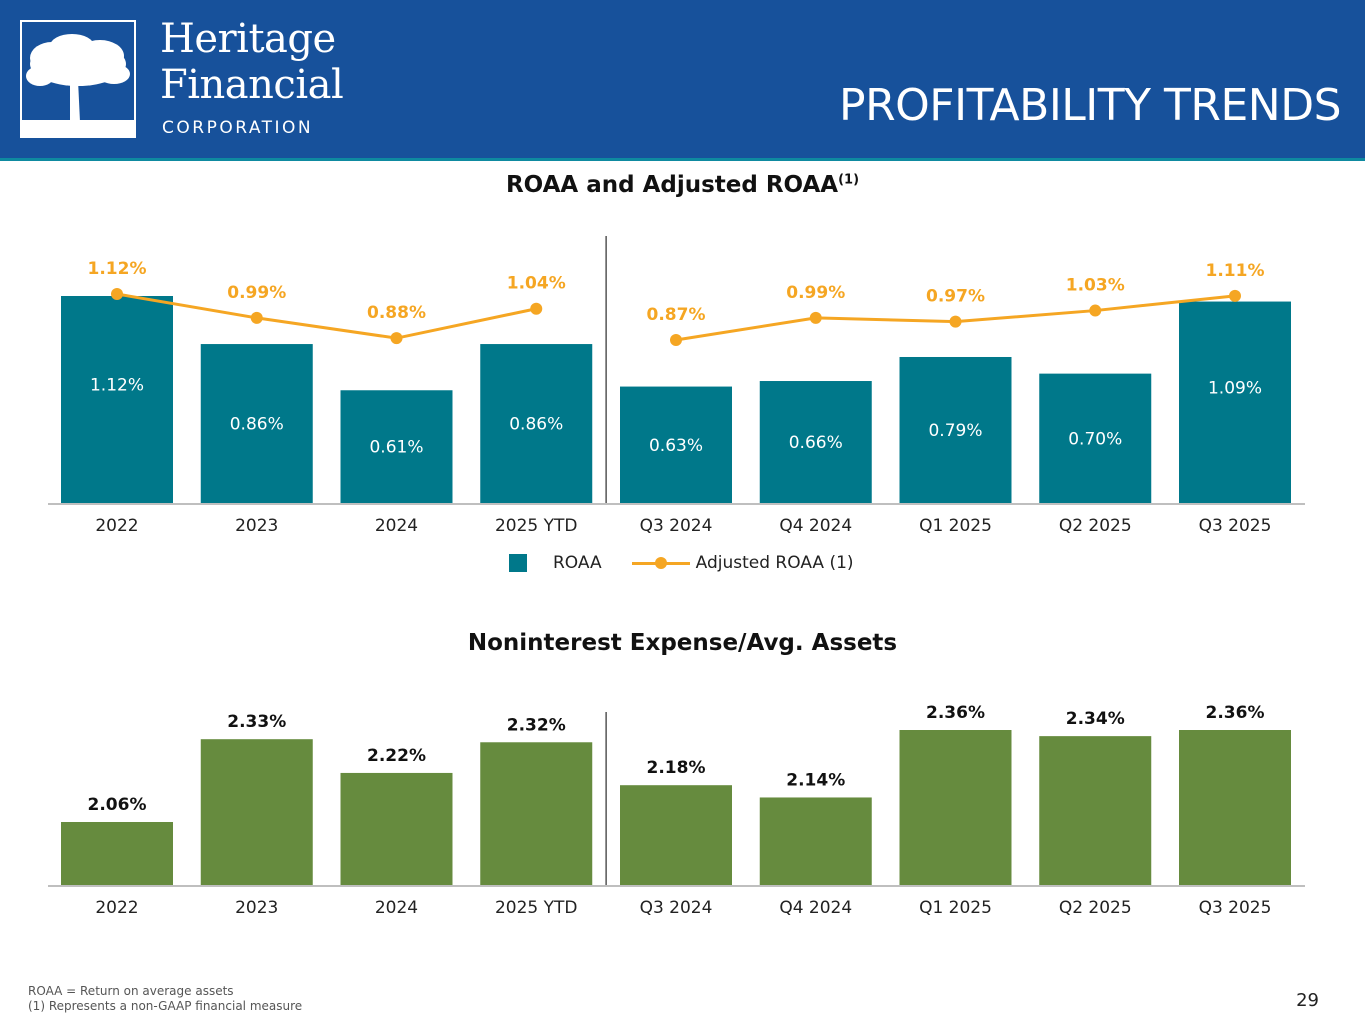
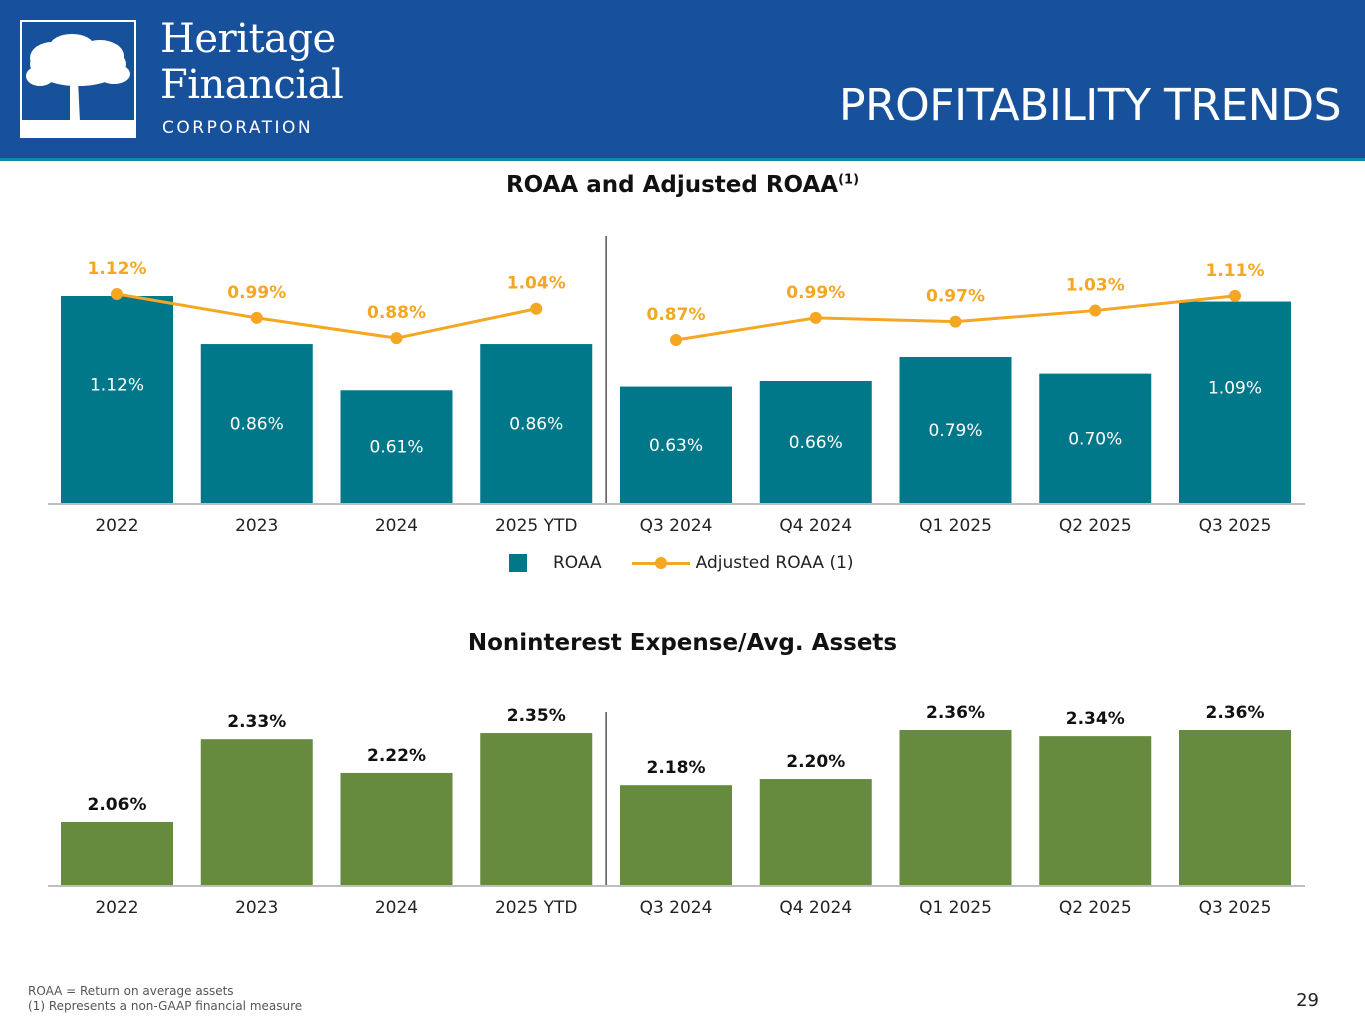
Noninterest Expense/Avg. Assets/2025 YTD: 2.32% -> 2.35%
Noninterest Expense/Avg. Assets/Q4 2024: 2.14% -> 2.20%
